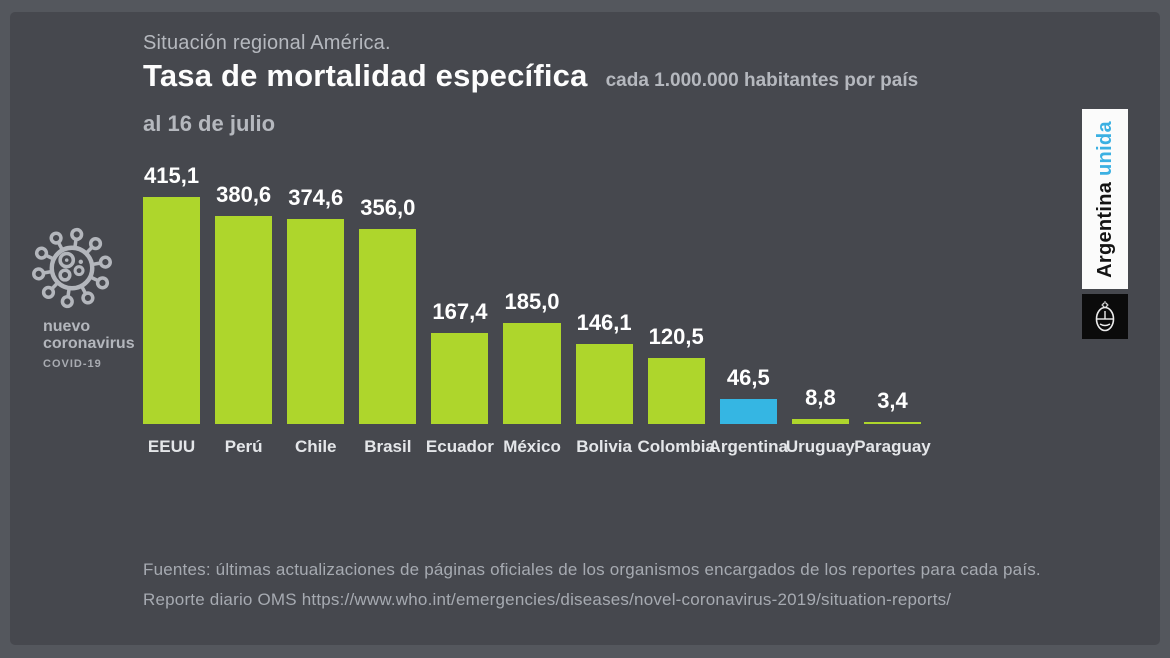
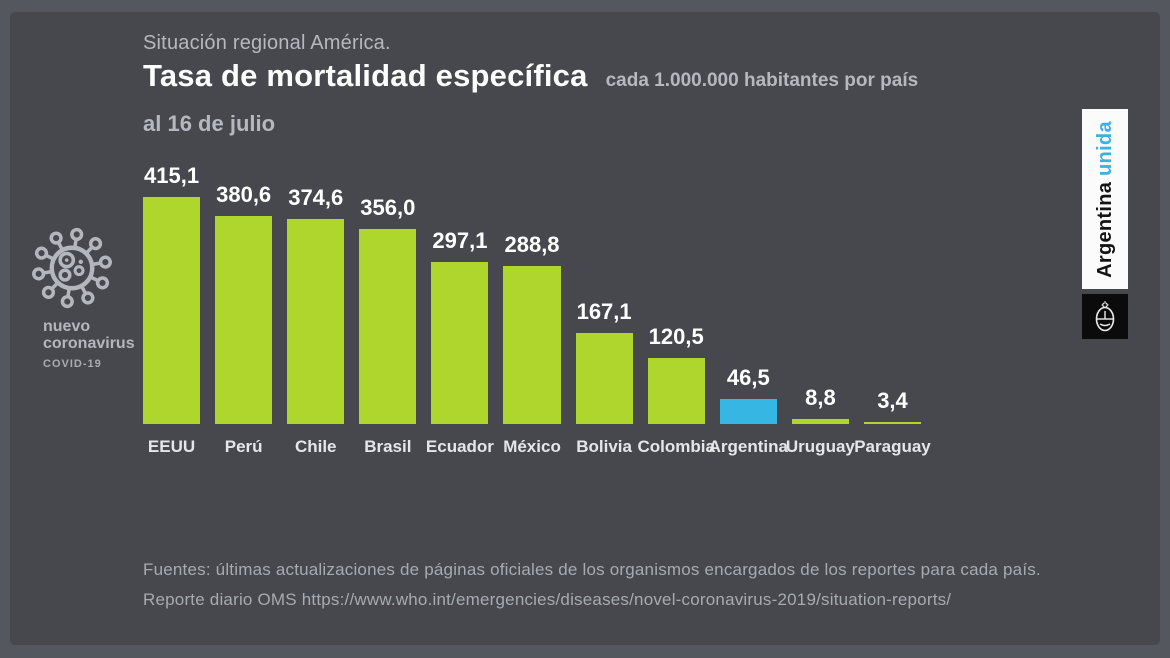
Ecuador: 167,4 -> 297,1
México: 185,0 -> 288,8
Bolivia: 146,1 -> 167,1
